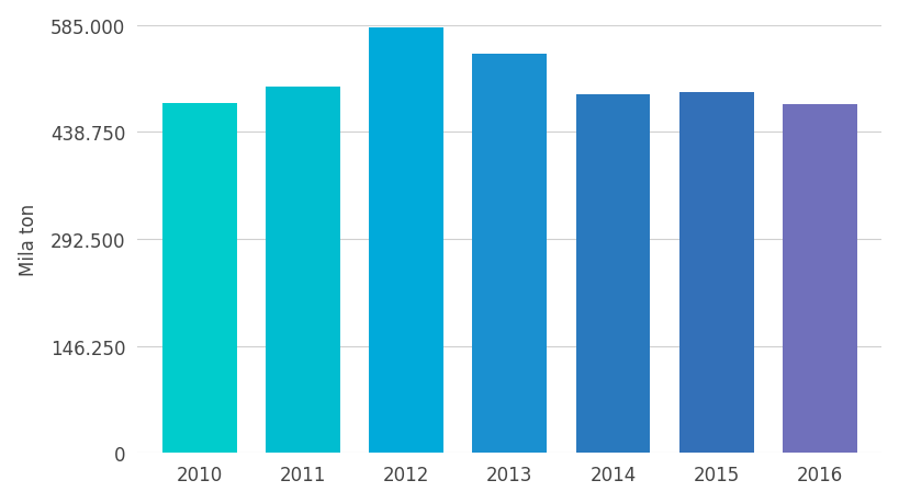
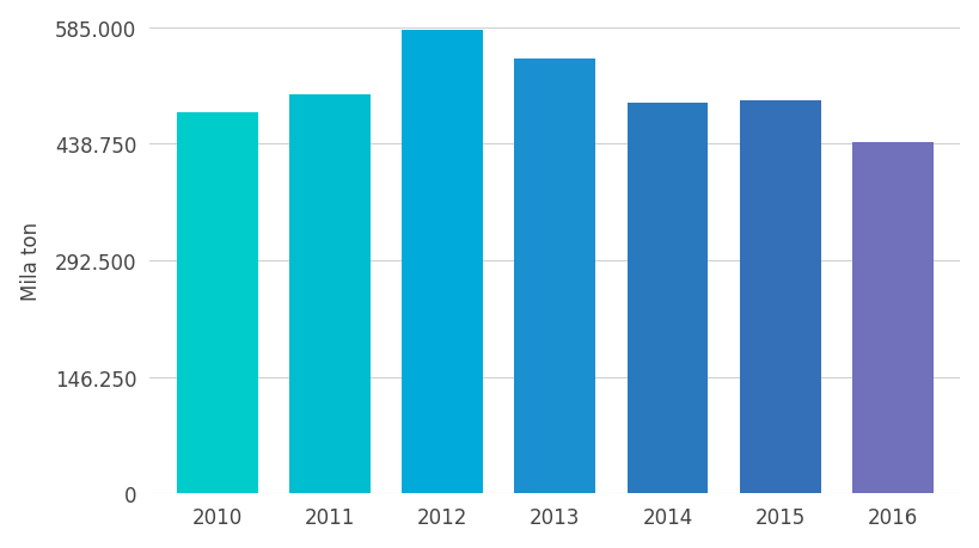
2016: 477 -> 440
